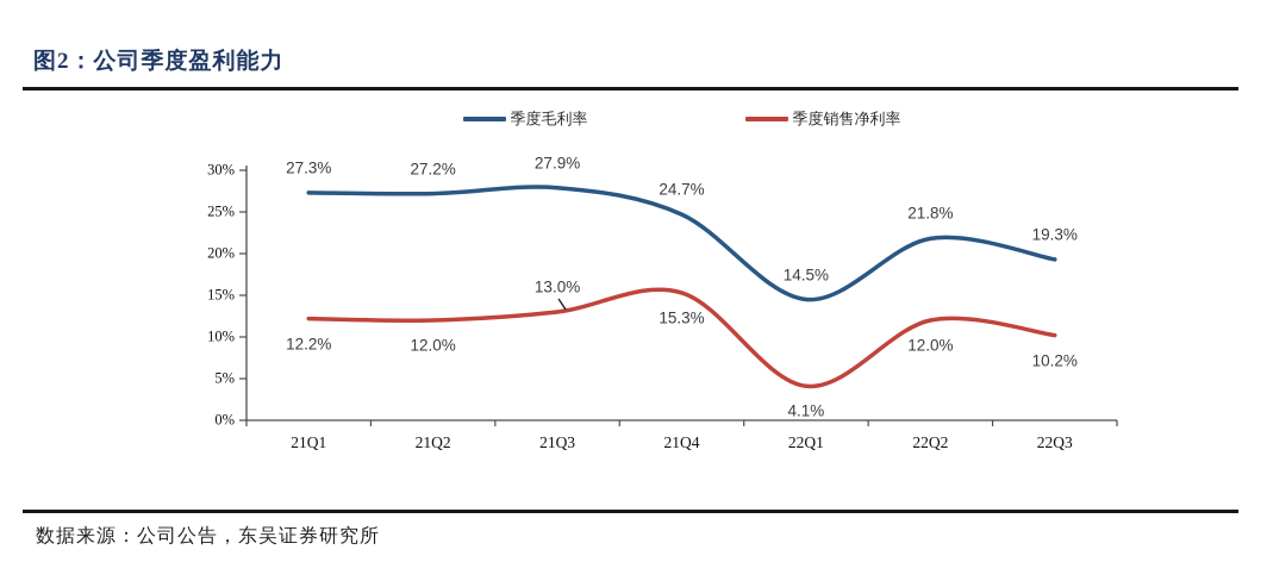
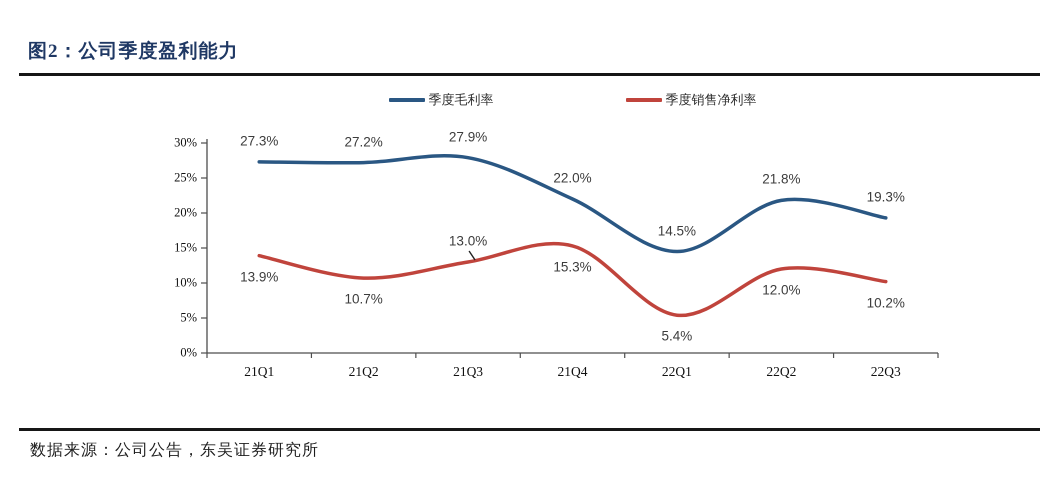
季度销售净利率/21Q1: 12.2% -> 13.9%
季度销售净利率/21Q2: 12.0% -> 10.7%
季度毛利率/21Q4: 24.7% -> 22.0%
季度销售净利率/22Q1: 4.1% -> 5.4%
